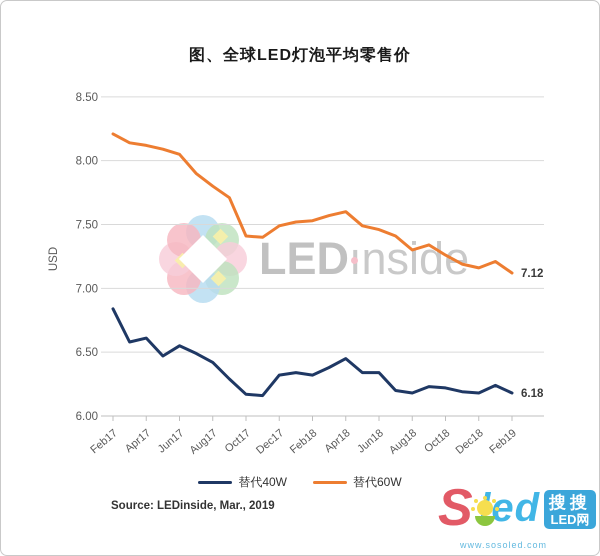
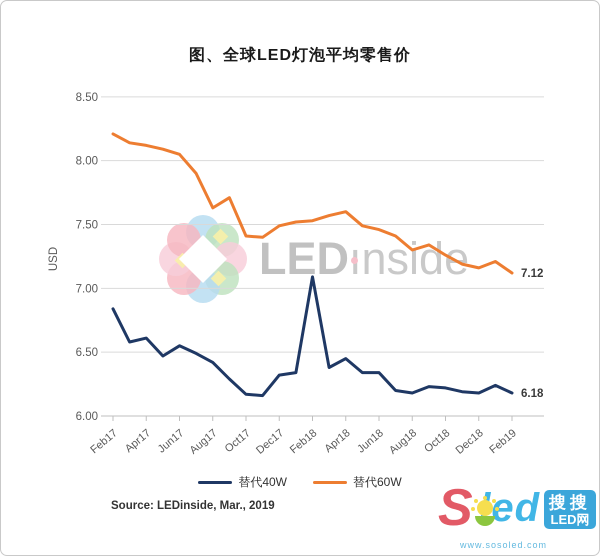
替代60W/Aug17: 7.80 -> 7.63
替代40W/Feb18: 6.32 -> 7.09
